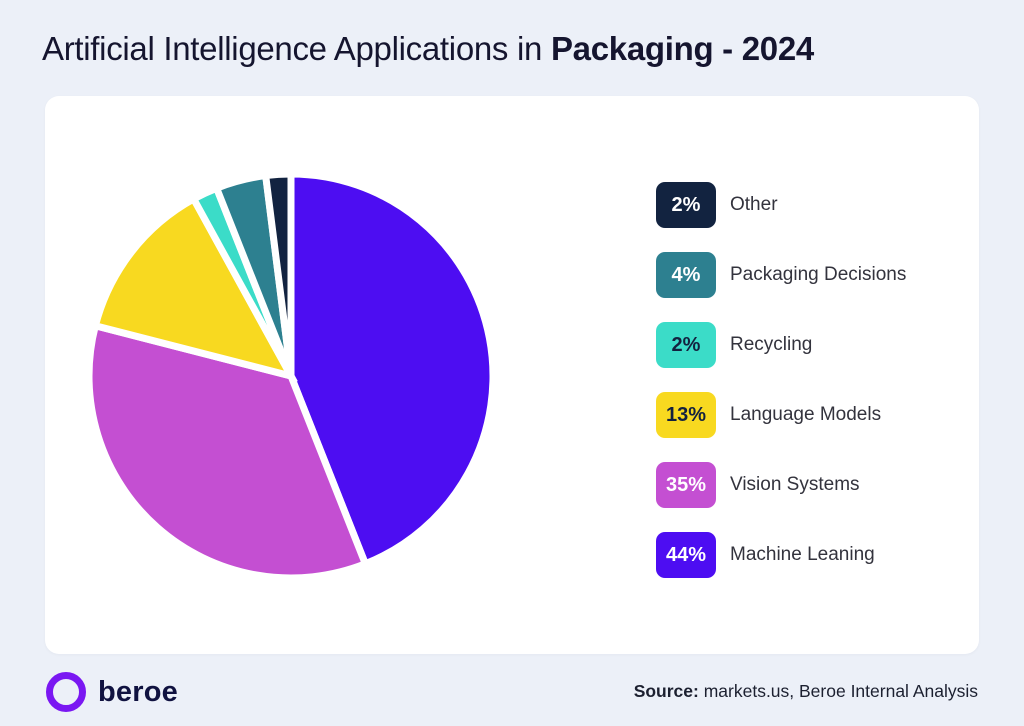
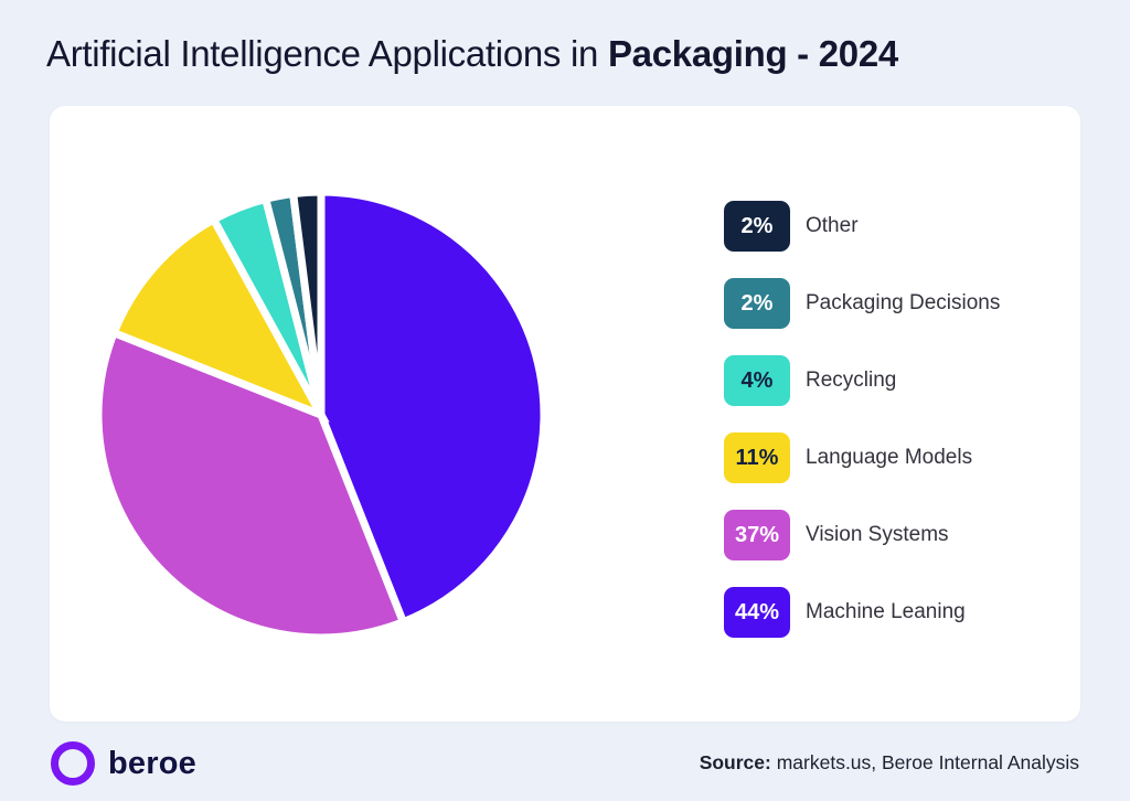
Packaging Decisions: 4% -> 2%
Recycling: 2% -> 4%
Language Models: 13% -> 11%
Vision Systems: 35% -> 37%
